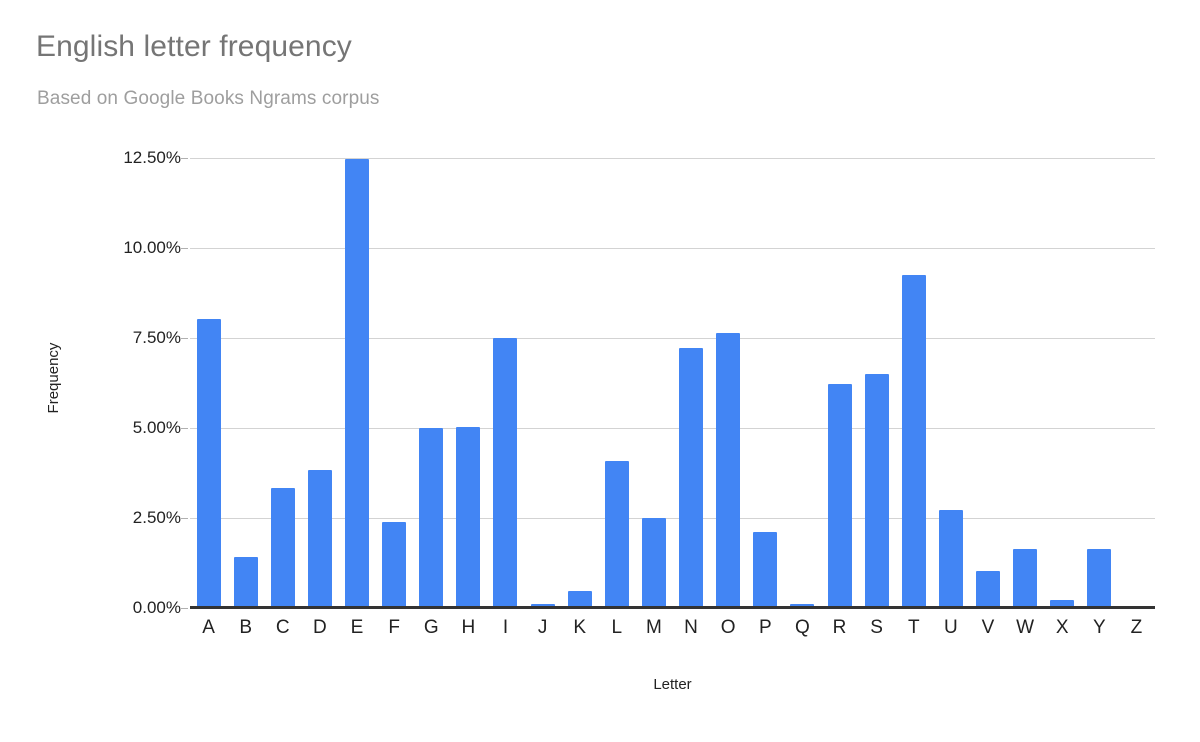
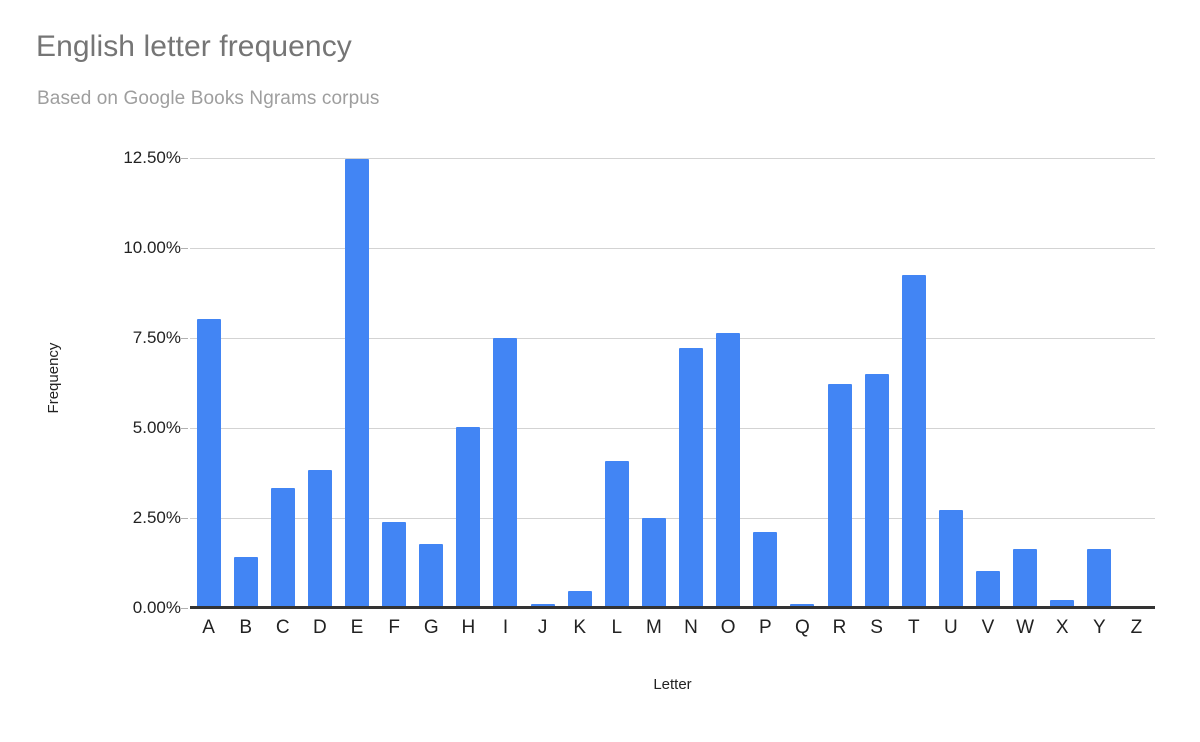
G: 5.0% -> 1.8%
